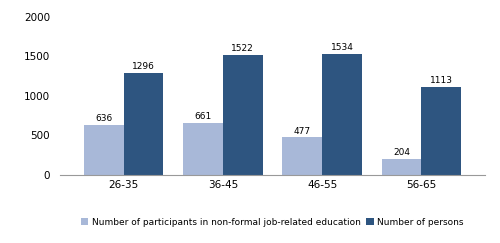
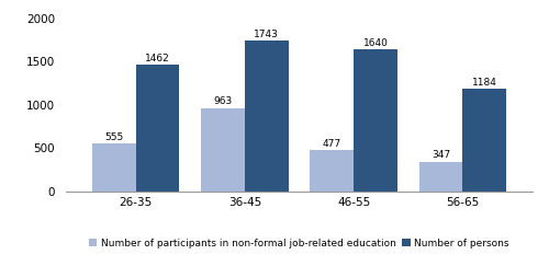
Number of participants in non-formal job-related education/26-35: 636 -> 555
Number of persons/26-35: 1296 -> 1462
Number of participants in non-formal job-related education/36-45: 661 -> 963
Number of persons/36-45: 1522 -> 1743
Number of persons/46-55: 1534 -> 1640
Number of participants in non-formal job-related education/56-65: 204 -> 347
Number of persons/56-65: 1113 -> 1184
